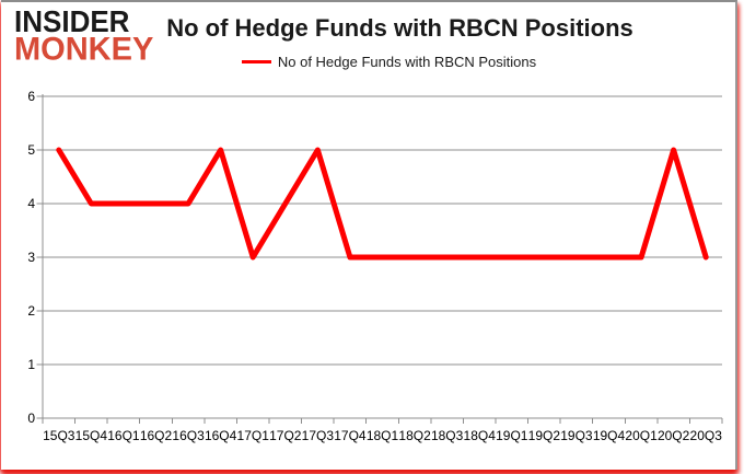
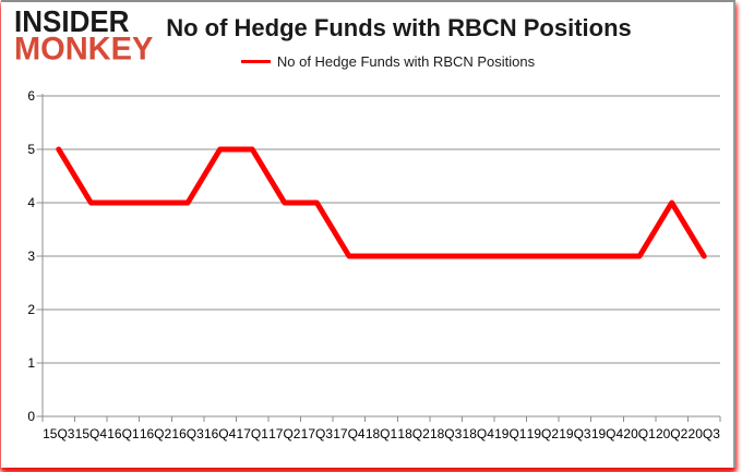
17Q1: 3 -> 5
17Q3: 5 -> 4
20Q2: 5 -> 4
